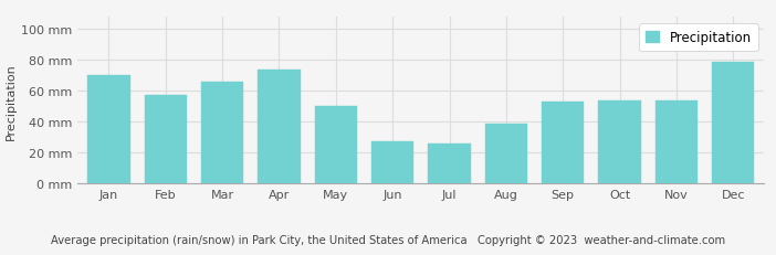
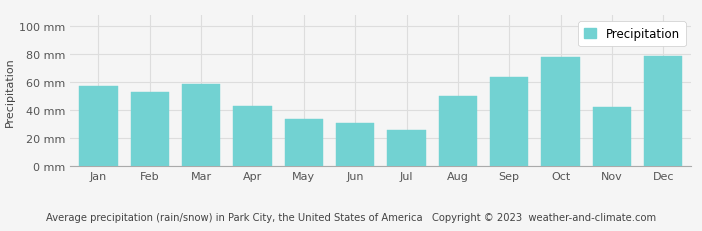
Jan: 70 mm -> 57 mm
Feb: 57 mm -> 53 mm
Mar: 66 mm -> 59 mm
Apr: 74 mm -> 43 mm
May: 50 mm -> 34 mm
Jun: 27 mm -> 31 mm
Aug: 39 mm -> 50 mm
Sep: 53 mm -> 64 mm
Oct: 54 mm -> 78 mm
Nov: 54 mm -> 42 mm
